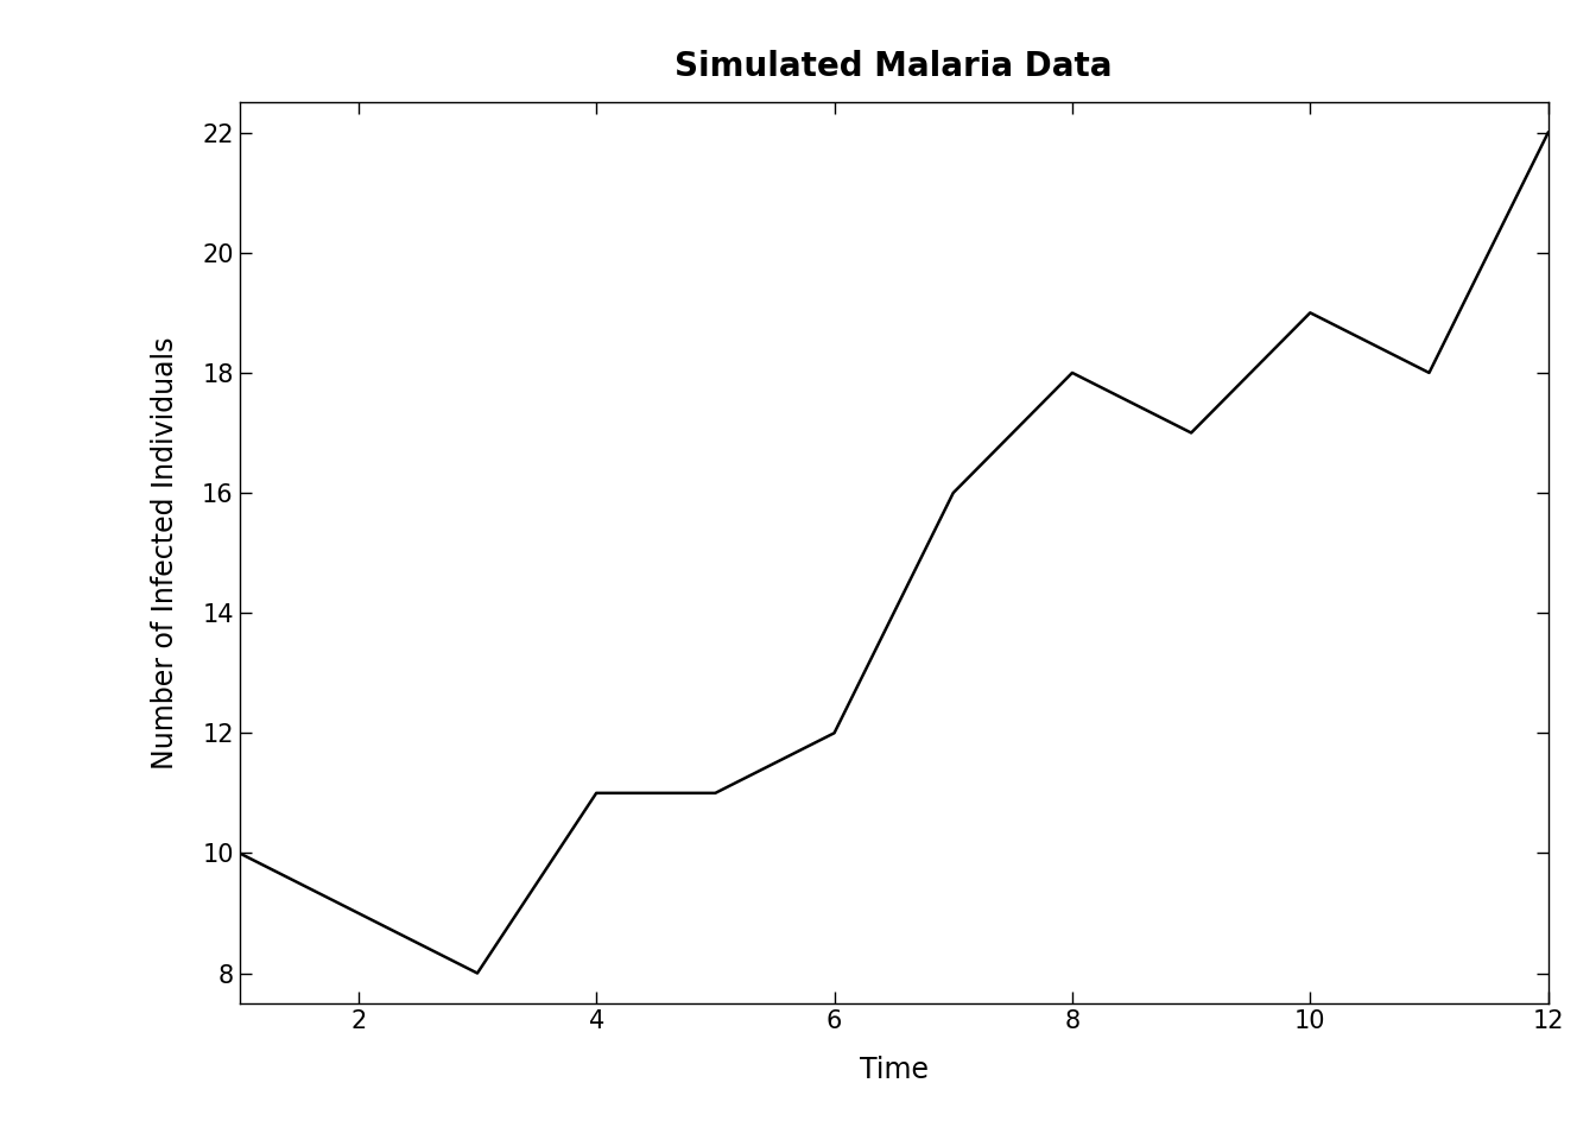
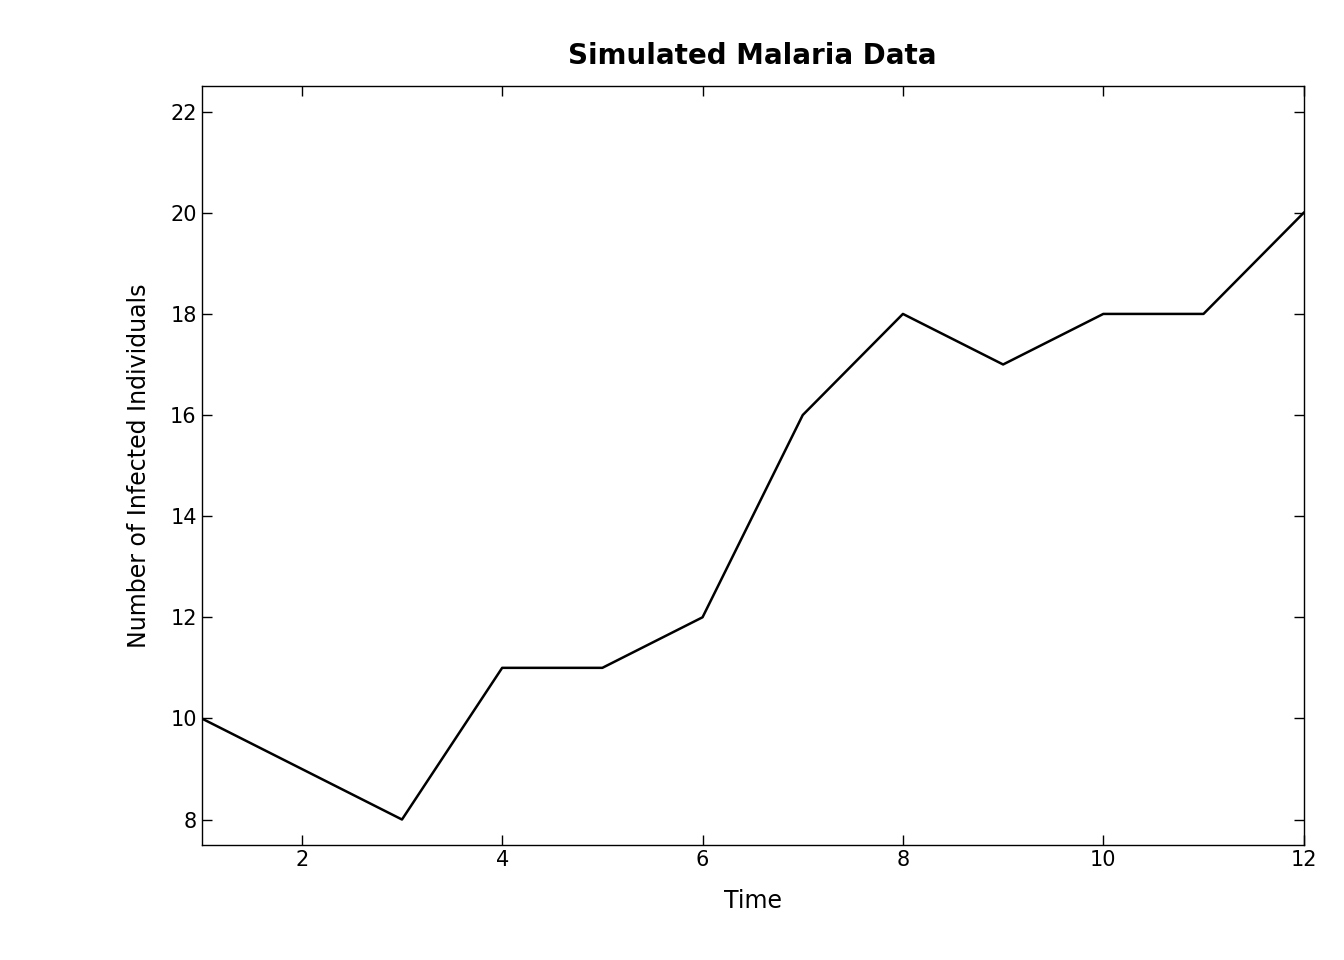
10: 19 -> 18
12: 22 -> 20
